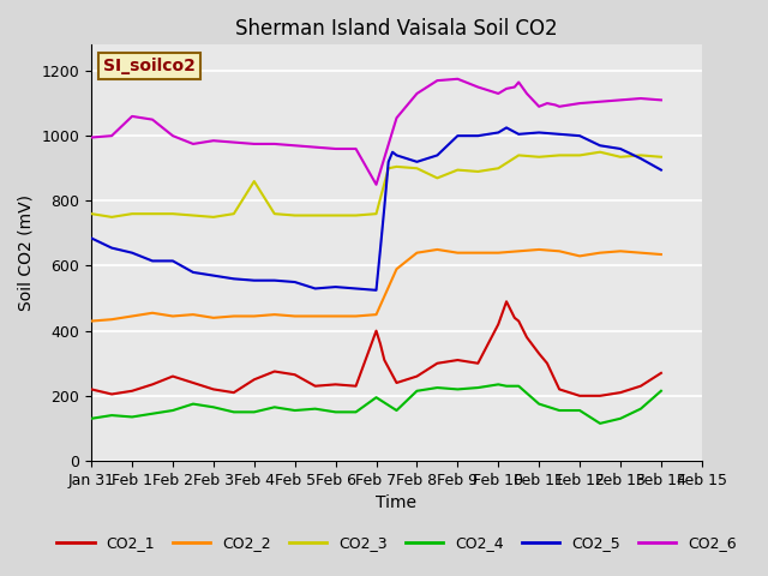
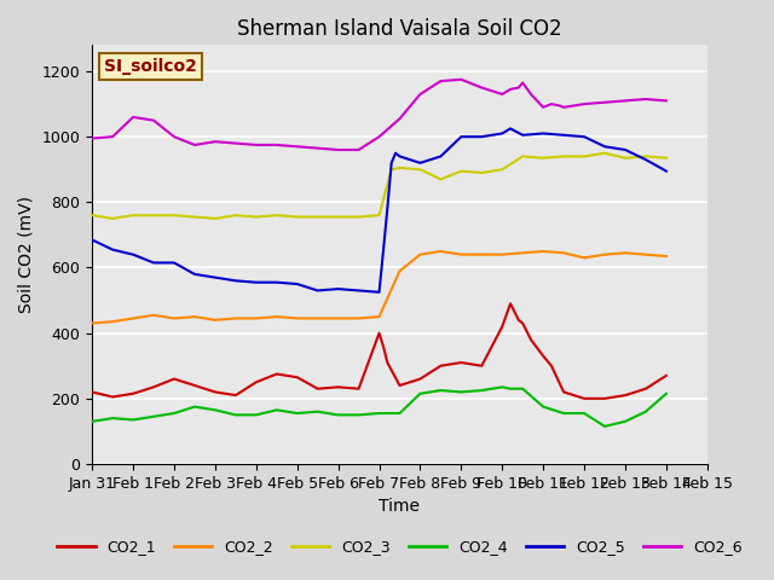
CO2_3/Feb 4: 860 -> 755
CO2_4/Feb 7: 195 -> 155
CO2_6/Feb 7: 850 -> 1000
